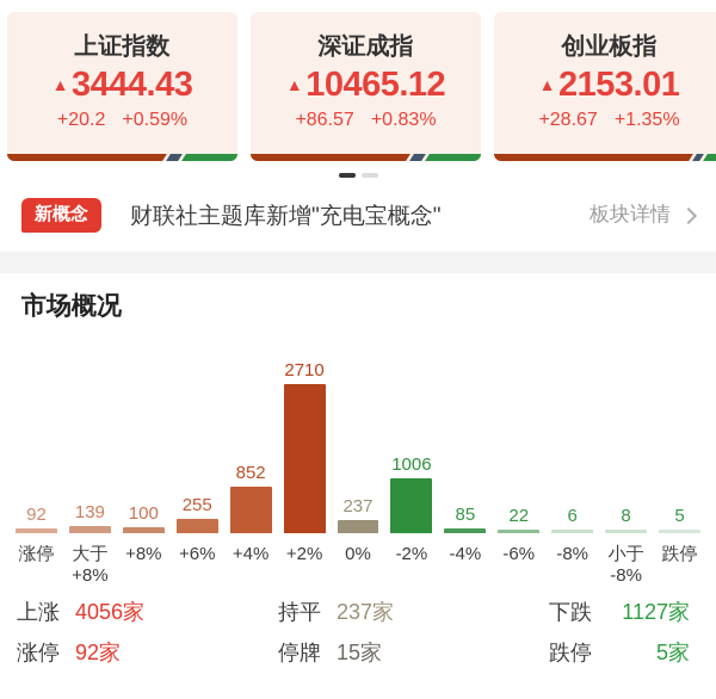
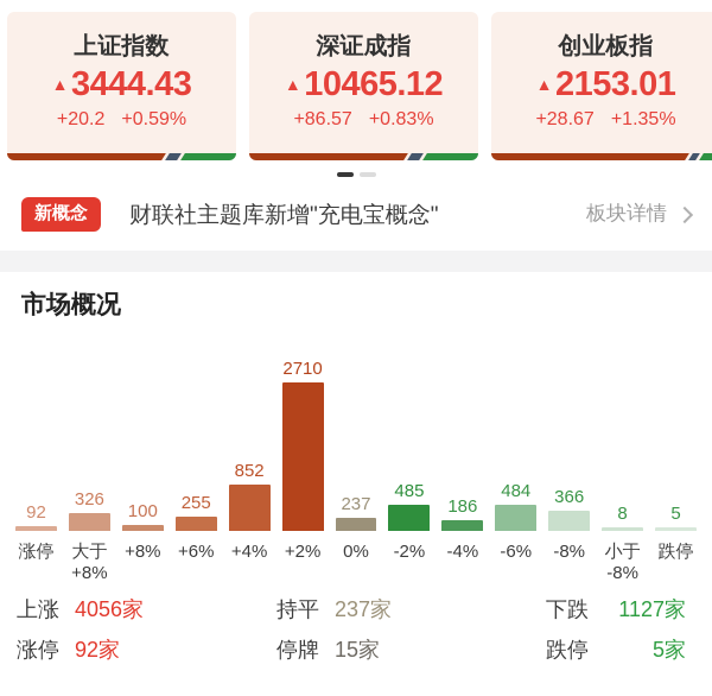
大于 +8%: 139 -> 326
-2%: 1006 -> 485
-4%: 85 -> 186
-6%: 22 -> 484
-8%: 6 -> 366
